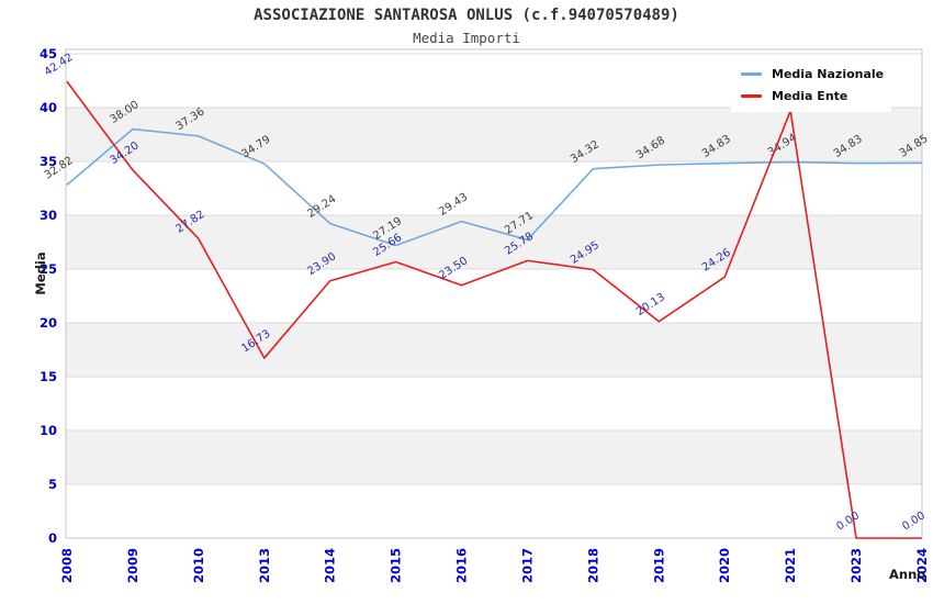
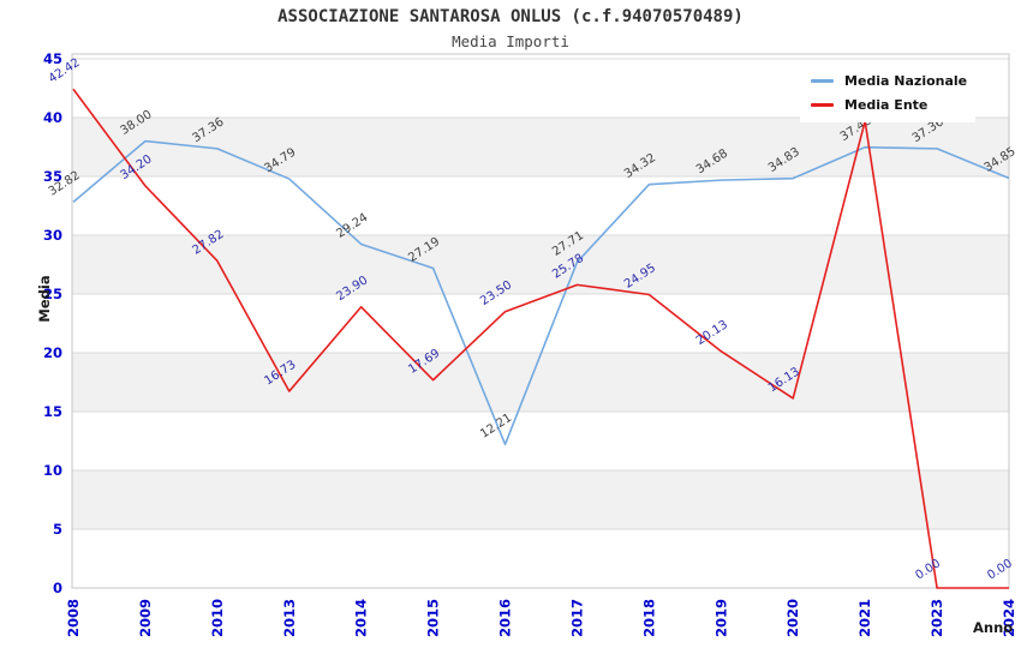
Media Ente/2015: 25.66 -> 17.69
Media Nazionale/2016: 29.43 -> 12.21
Media Ente/2020: 24.26 -> 16.13
Media Nazionale/2021: 34.94 -> 37.48
Media Nazionale/2023: 34.83 -> 37.36
